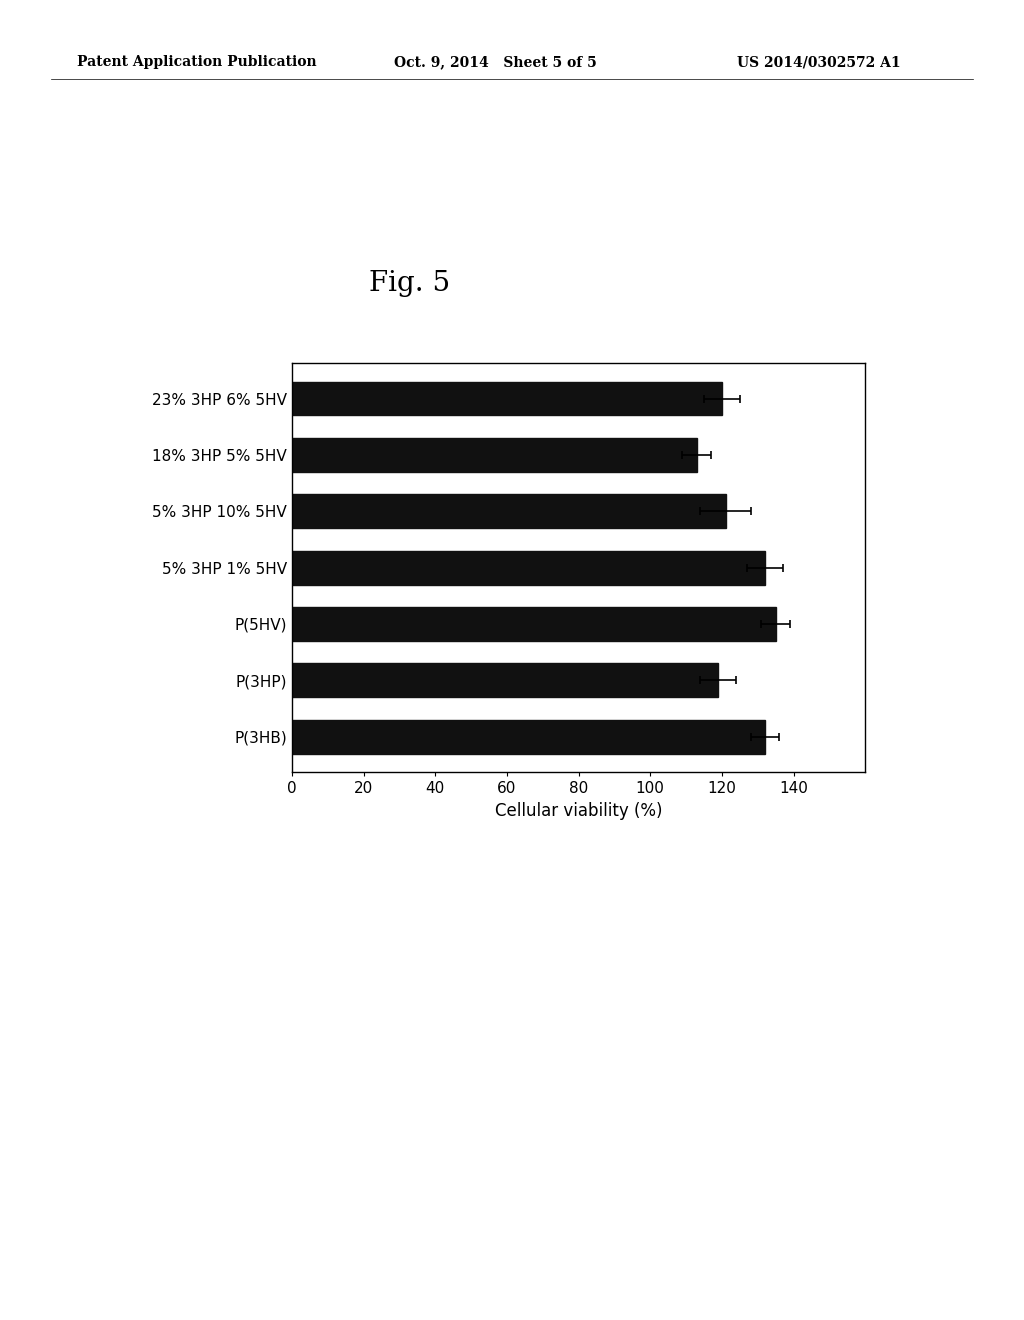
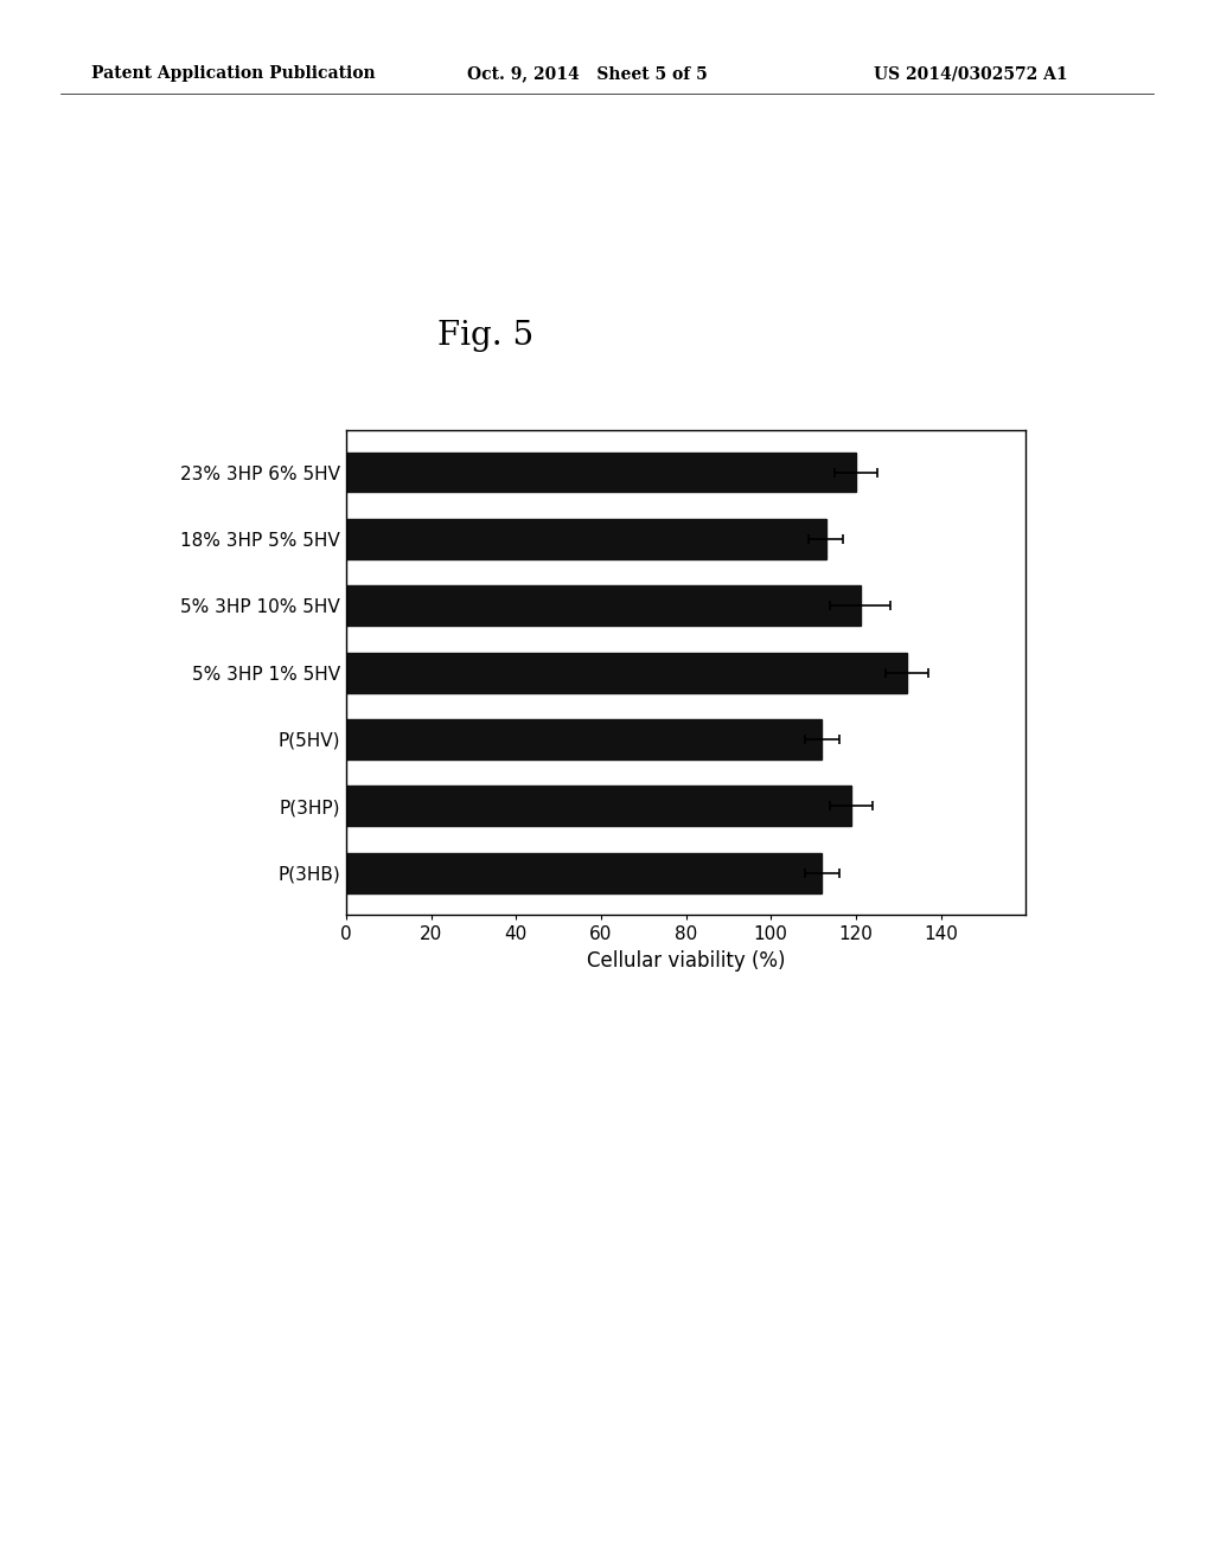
P(5HV): 135 -> 112
P(3HB): 132 -> 112
